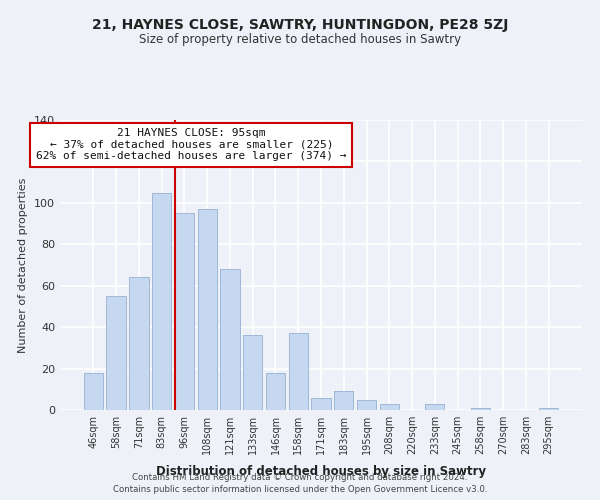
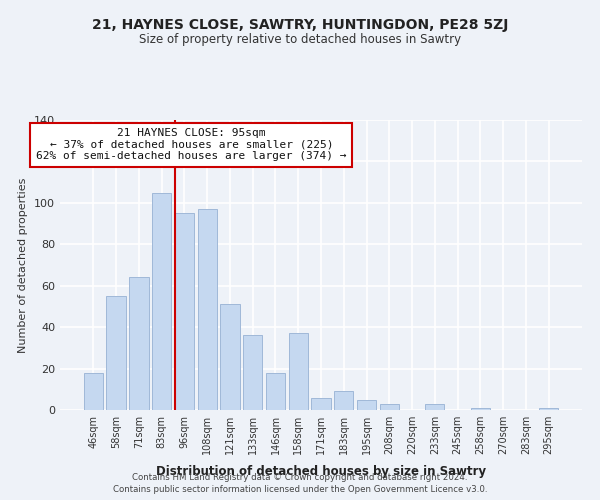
121sqm: 68 -> 51
